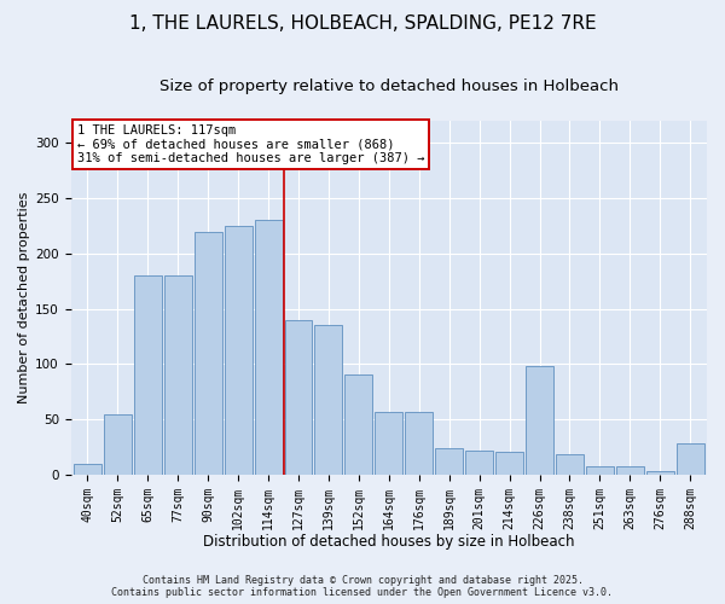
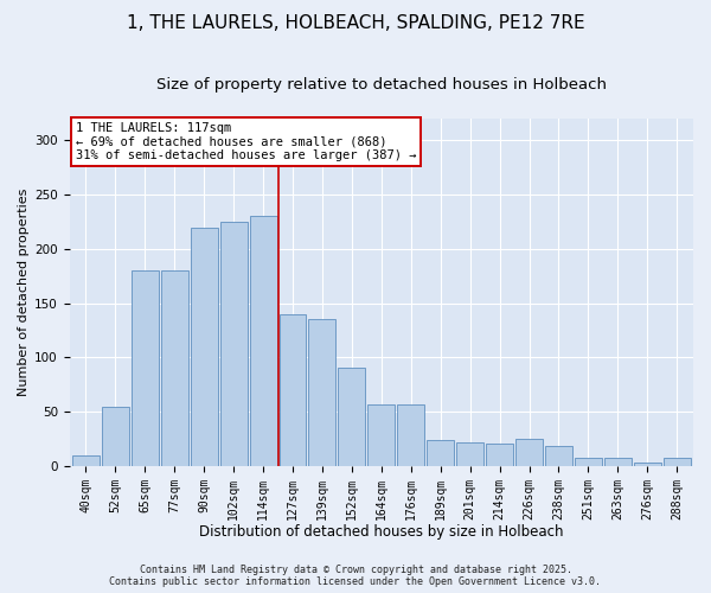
226sqm: 98 -> 25
288sqm: 28 -> 7
